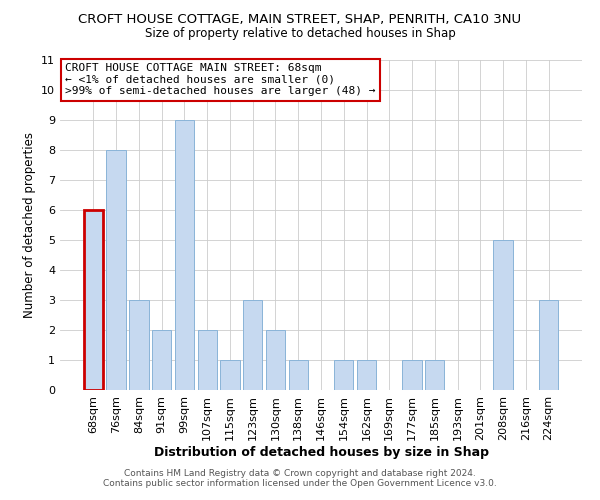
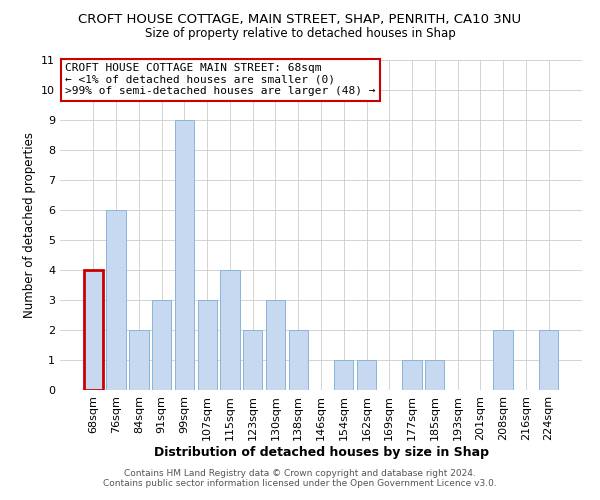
68sqm: 6 -> 4
76sqm: 8 -> 6
84sqm: 3 -> 2
91sqm: 2 -> 3
107sqm: 2 -> 3
115sqm: 1 -> 4
123sqm: 3 -> 2
130sqm: 2 -> 3
138sqm: 1 -> 2
208sqm: 5 -> 2
224sqm: 3 -> 2
